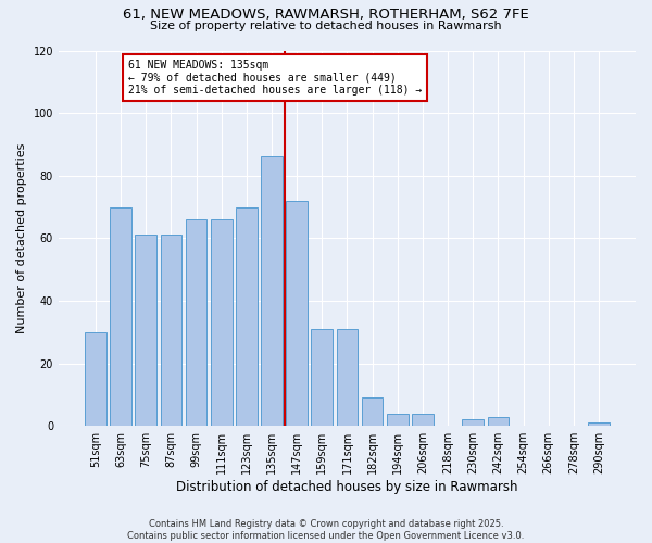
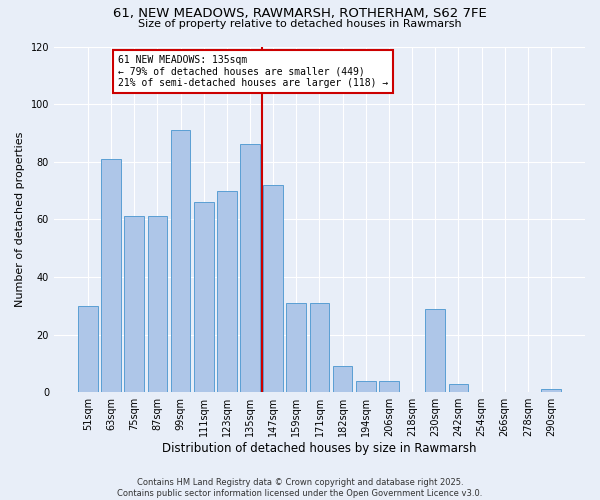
63sqm: 70 -> 81
99sqm: 66 -> 91
230sqm: 2 -> 29
